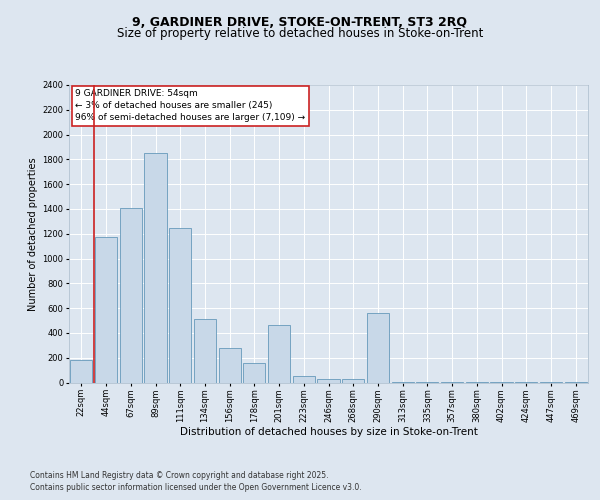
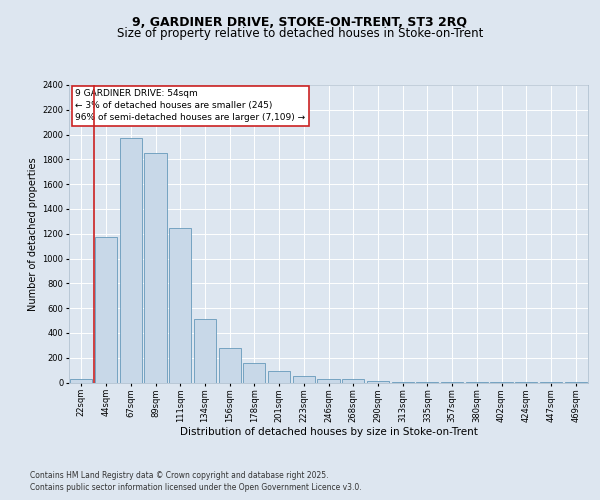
22sqm: 180 -> 20
67sqm: 1410 -> 1980
201sqm: 460 -> 90
290sqm: 560 -> 10
